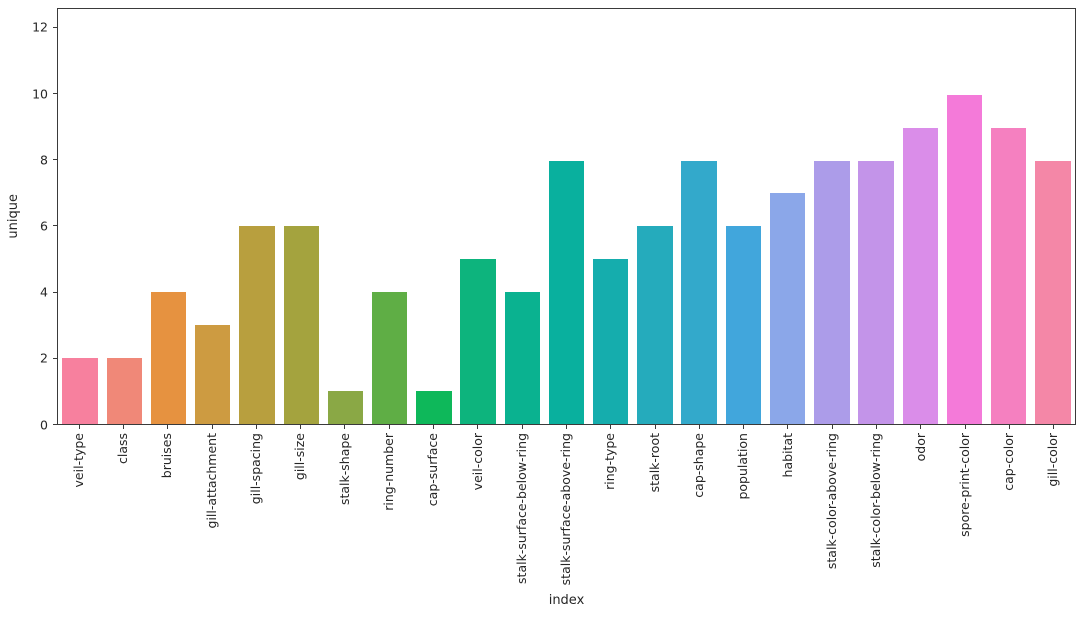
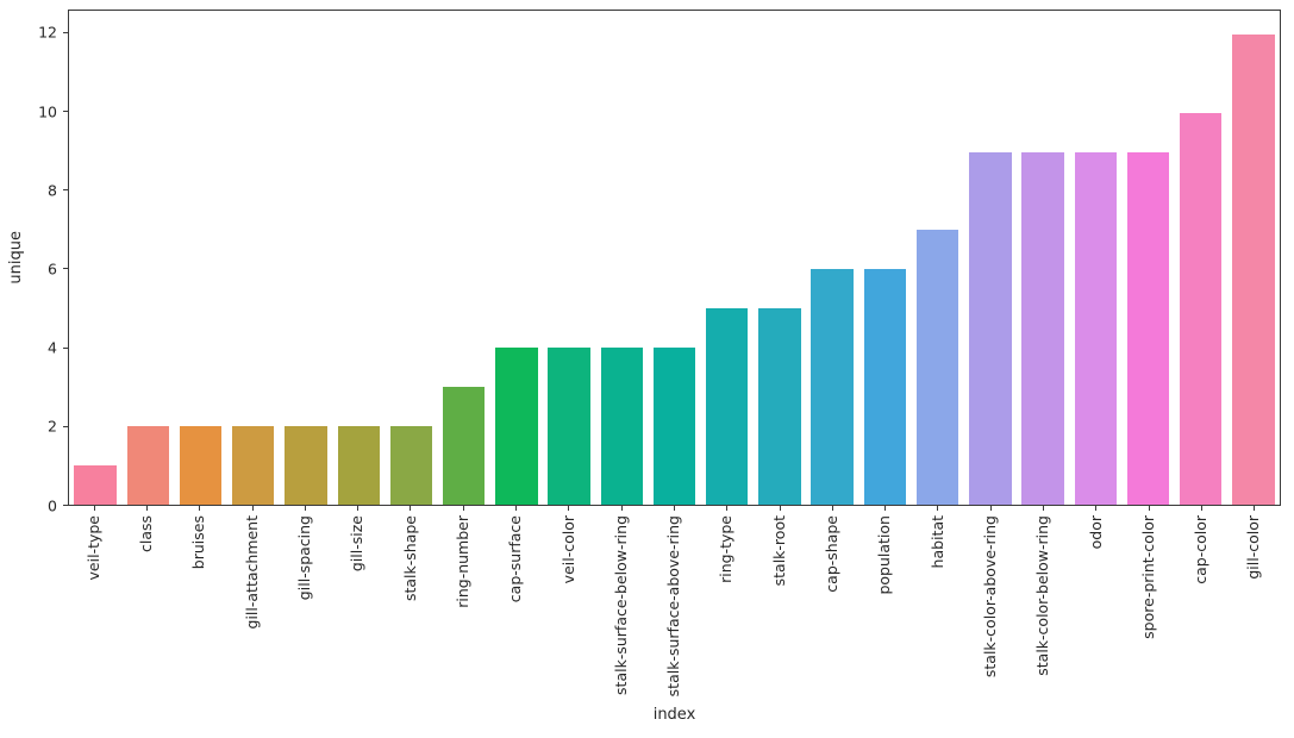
veil-type: 2 -> 1
bruises: 4 -> 2
gill-attachment: 3 -> 2
gill-spacing: 6 -> 2
gill-size: 6 -> 2
stalk-shape: 1 -> 2
ring-number: 4 -> 3
cap-surface: 1 -> 4
veil-color: 5 -> 4
stalk-surface-above-ring: 8 -> 4
stalk-root: 6 -> 5
cap-shape: 8 -> 6
stalk-color-above-ring: 8 -> 9
stalk-color-below-ring: 8 -> 9
spore-print-color: 10 -> 9
cap-color: 9 -> 10
gill-color: 8 -> 12
